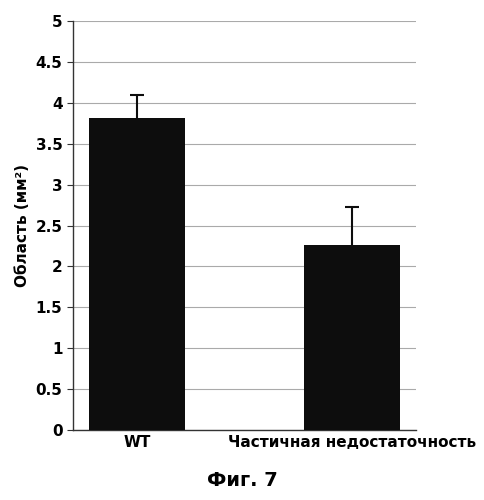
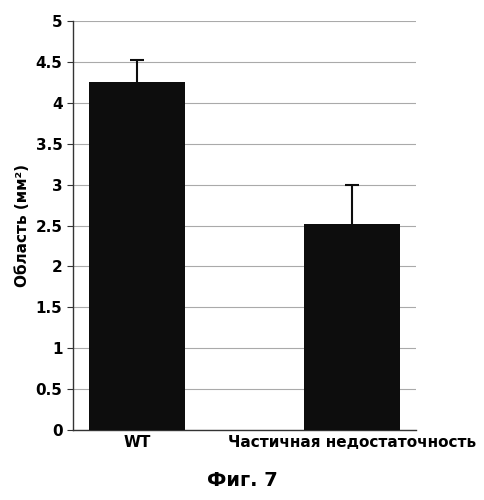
WT: 3.82 -> 4.25
Частичная недостаточность: 2.26 -> 2.52
